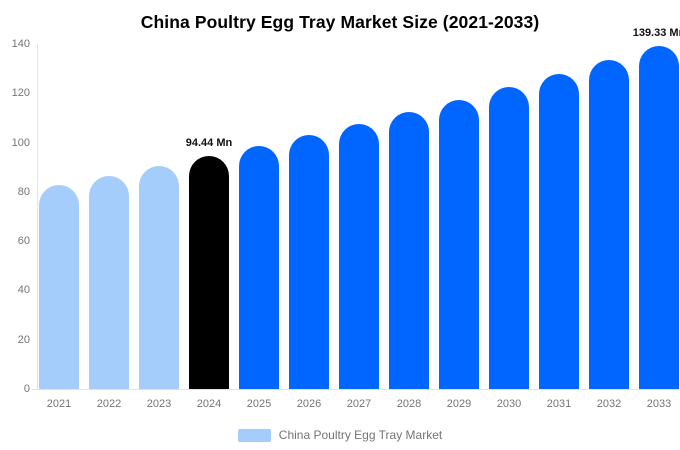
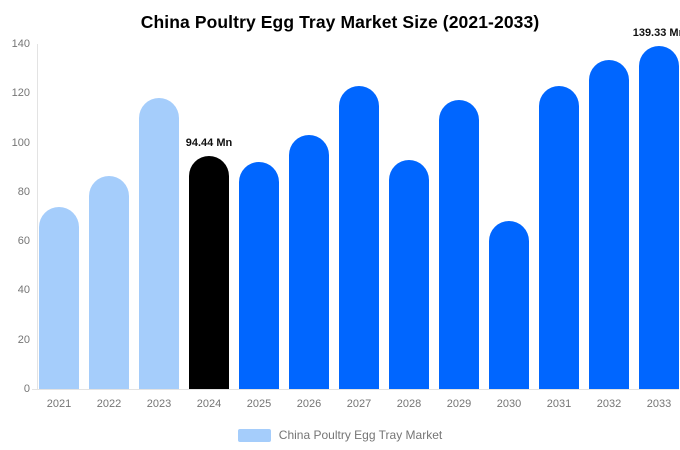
2021: 83 -> 74
2023: 90 -> 118
2025: 99 -> 92
2027: 108 -> 123
2028: 112 -> 93
2030: 122 -> 68
2031: 128 -> 123
